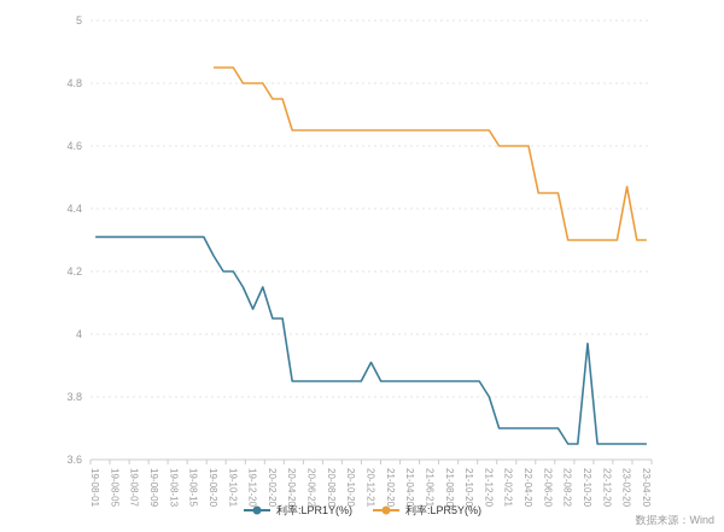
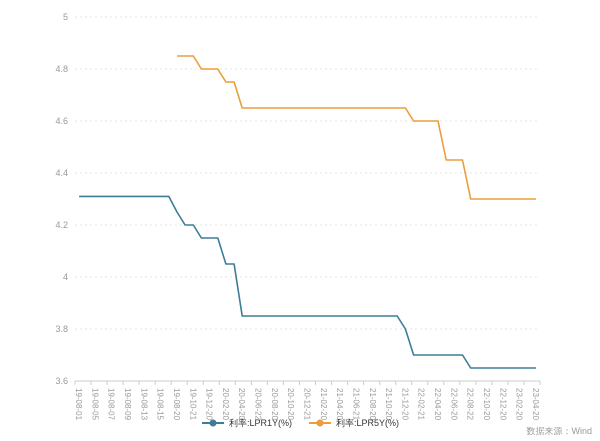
利率:LPR1Y(%)/19-12-20: 4.08 -> 4.15
利率:LPR1Y(%)/20-12-21: 3.91 -> 3.85
利率:LPR1Y(%)/22-10-20: 3.97 -> 3.65
利率:LPR5Y(%)/23-02-20: 4.47 -> 4.30
